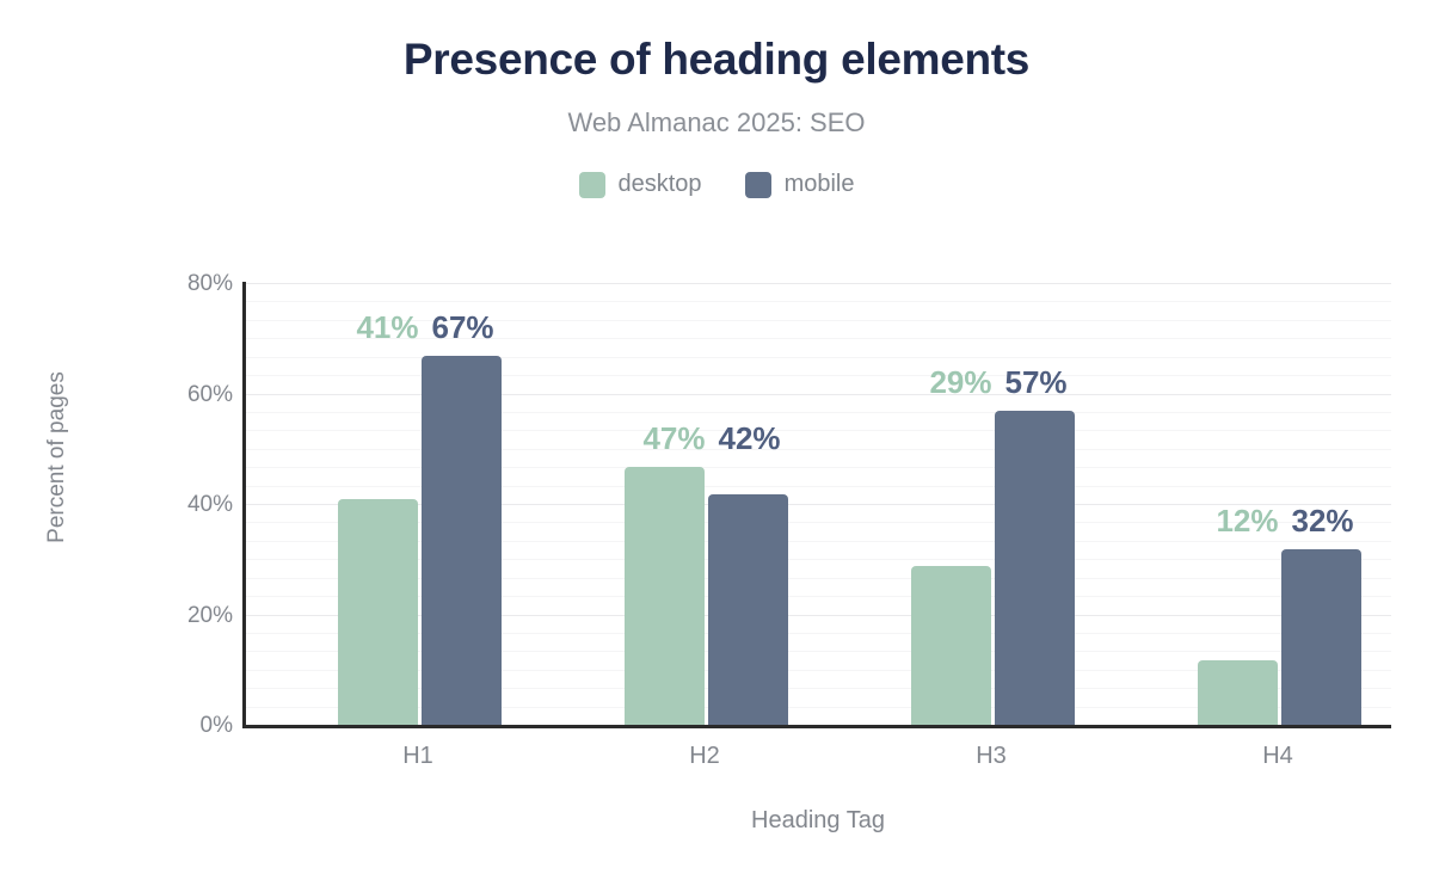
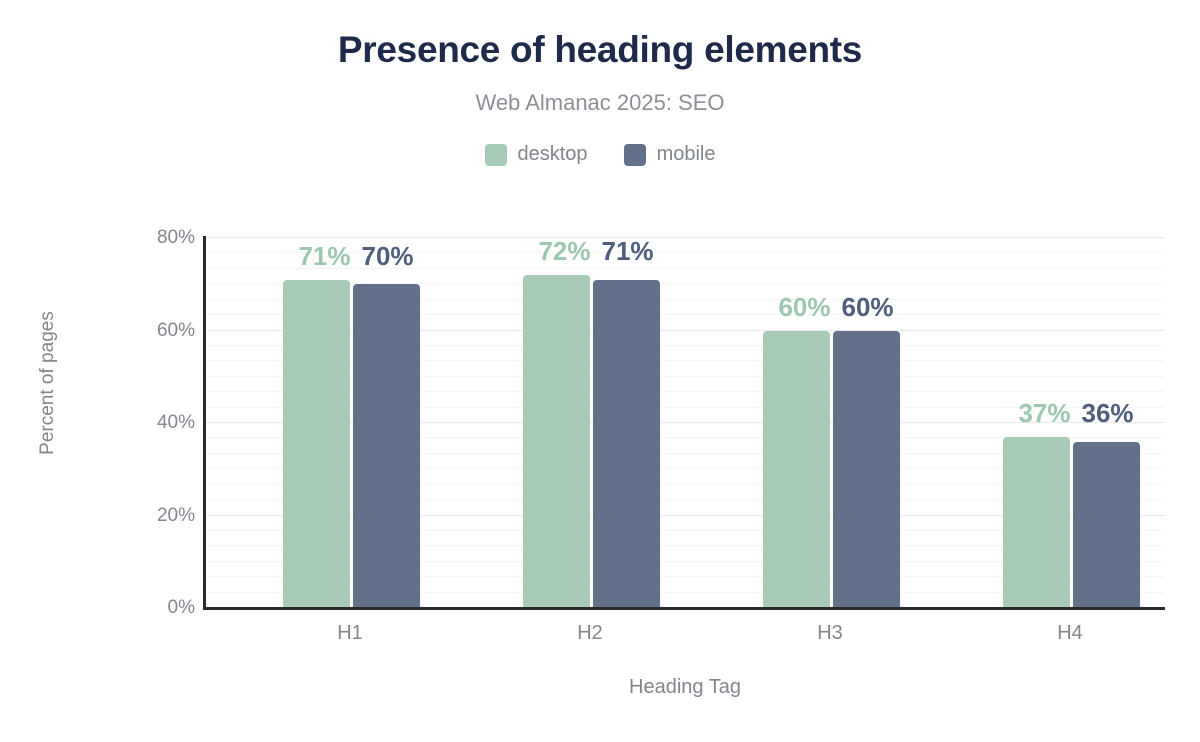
desktop/H1: 41% -> 71%
mobile/H1: 67% -> 70%
desktop/H2: 47% -> 72%
mobile/H2: 42% -> 71%
desktop/H3: 29% -> 60%
mobile/H3: 57% -> 60%
desktop/H4: 12% -> 37%
mobile/H4: 32% -> 36%
